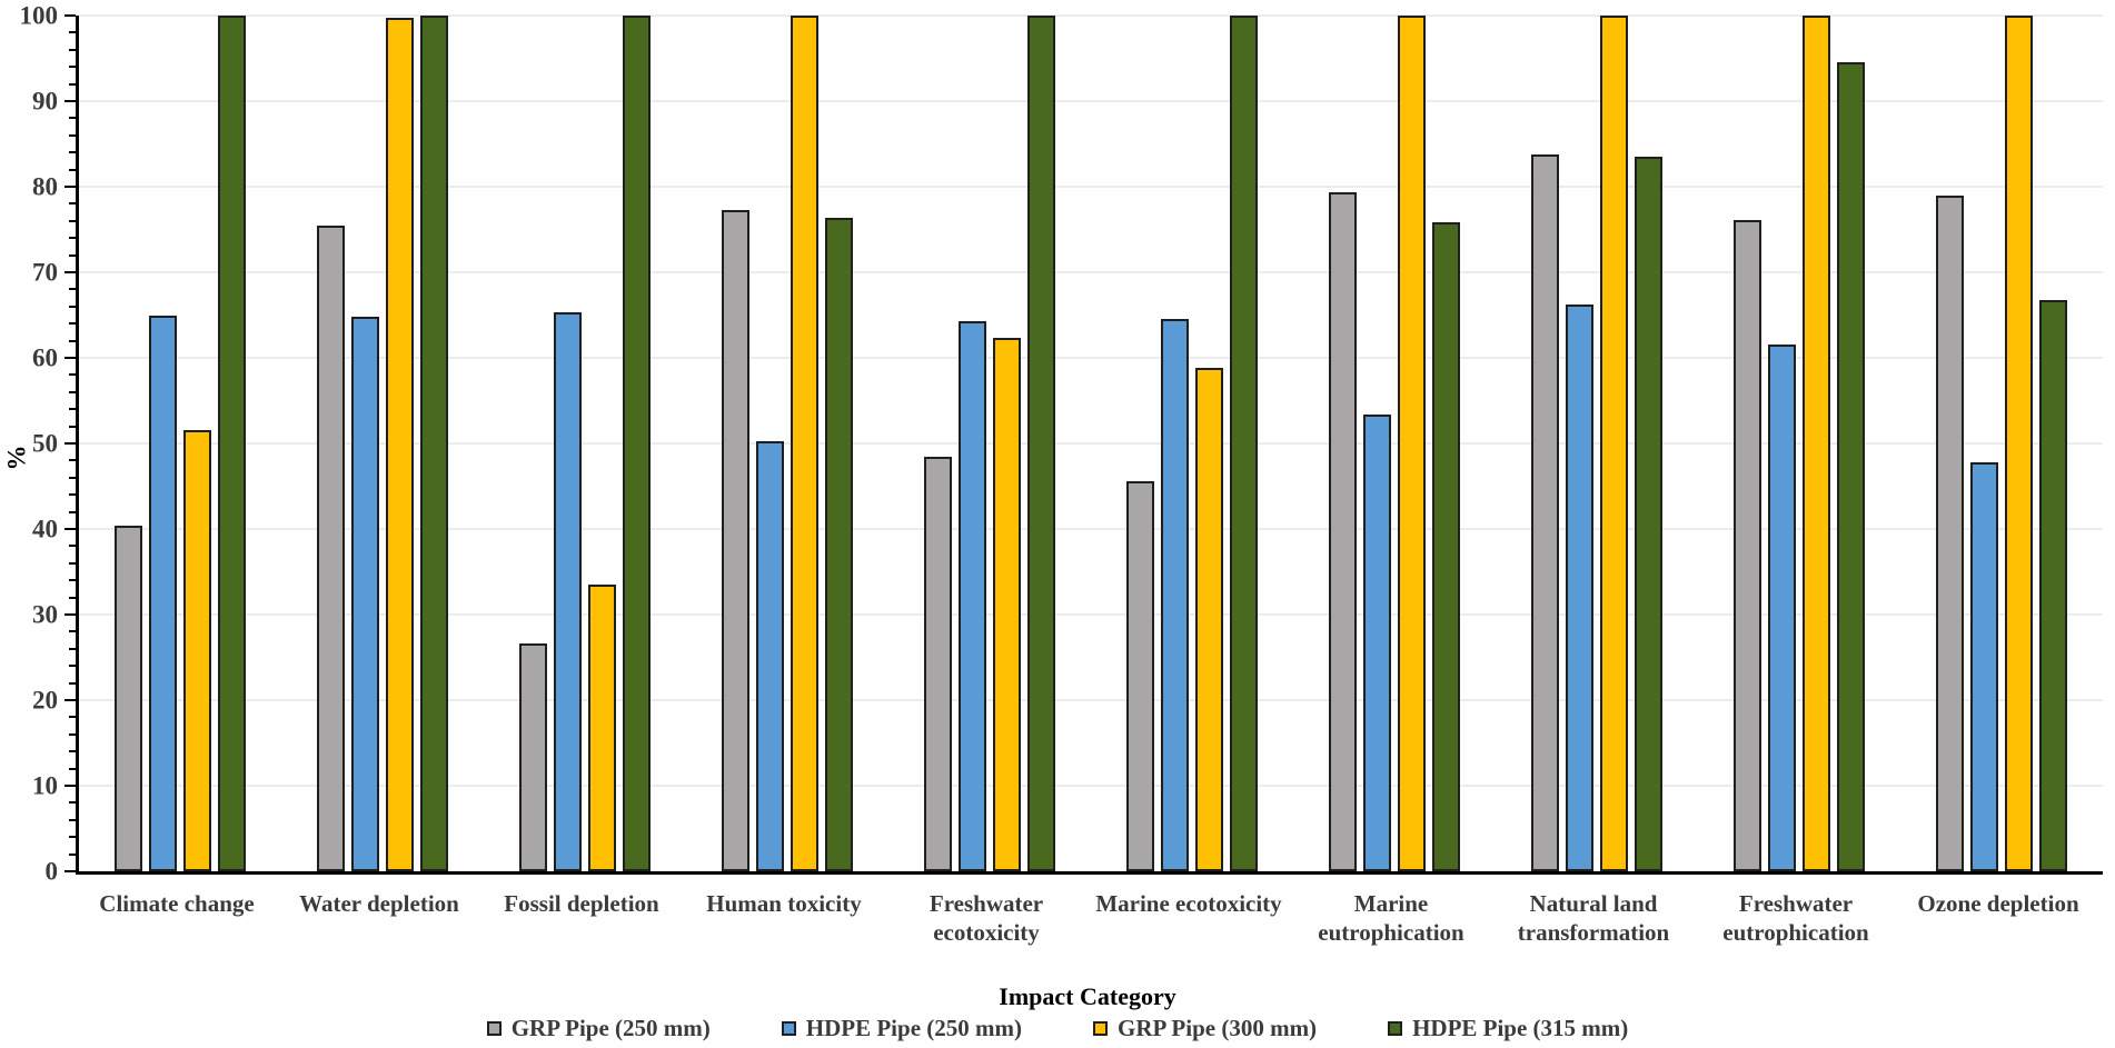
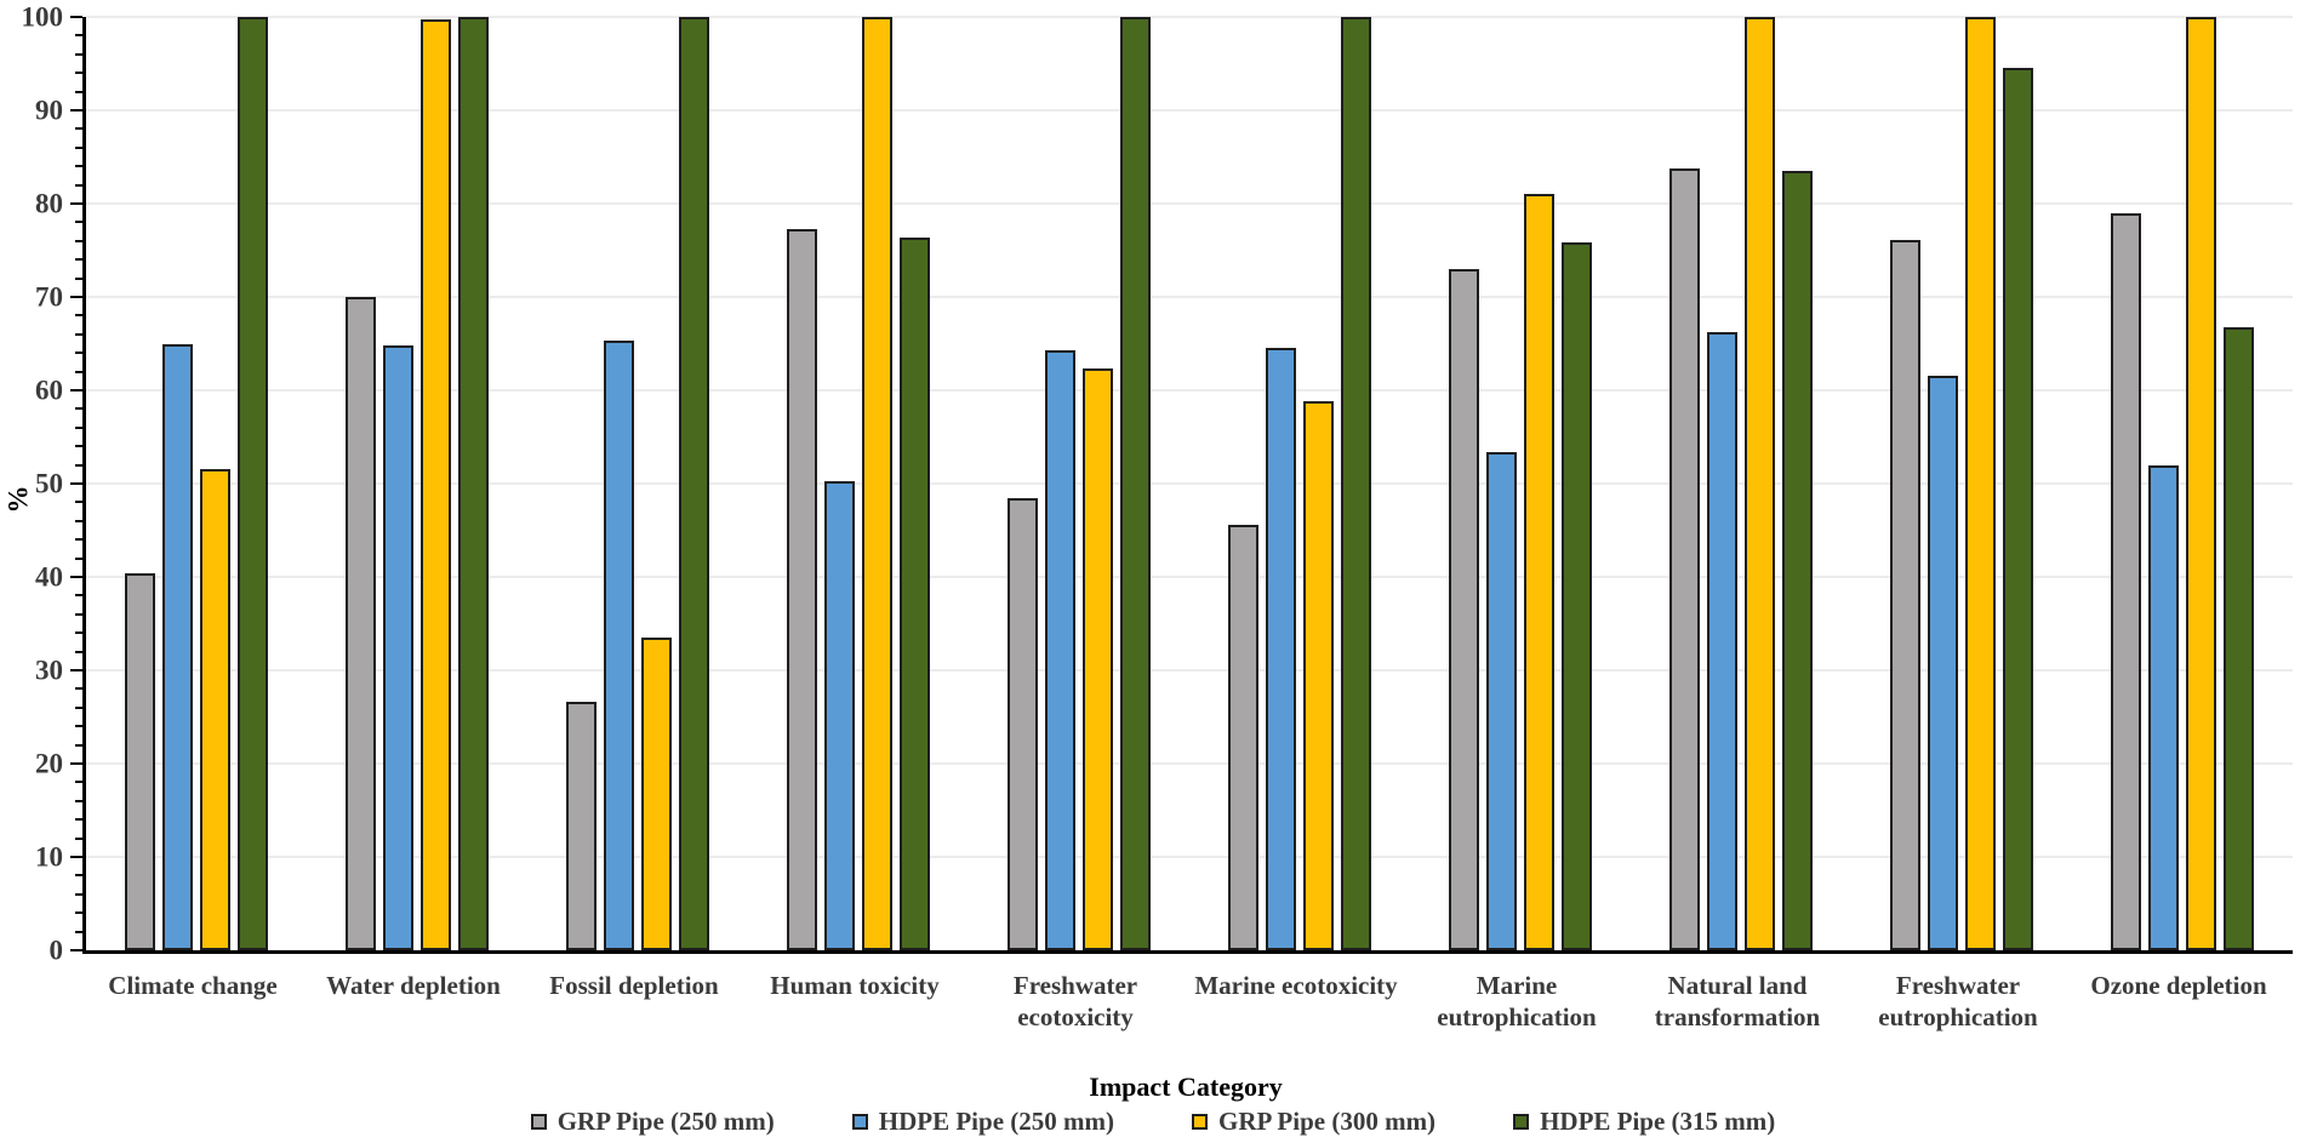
GRP Pipe (250 mm)/Water depletion: 75 -> 70
GRP Pipe (250 mm)/Marine eutrophication: 79 -> 73
GRP Pipe (300 mm)/Marine eutrophication: 100 -> 81
HDPE Pipe (250 mm)/Ozone depletion: 48 -> 52
